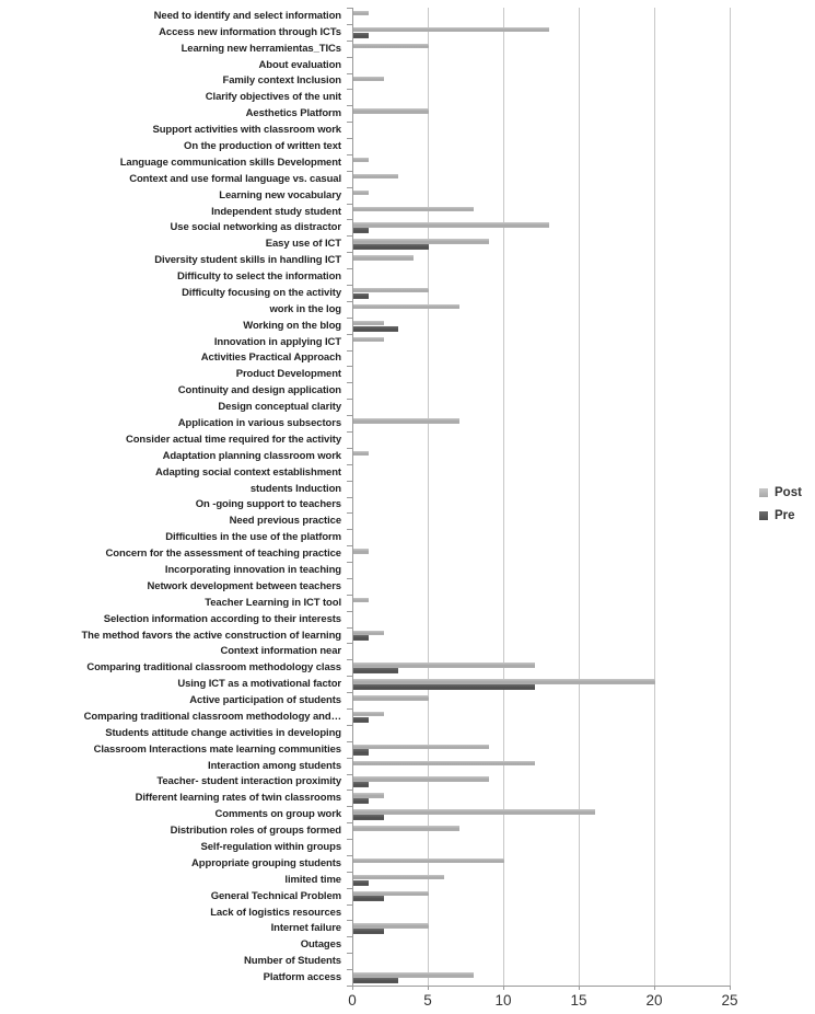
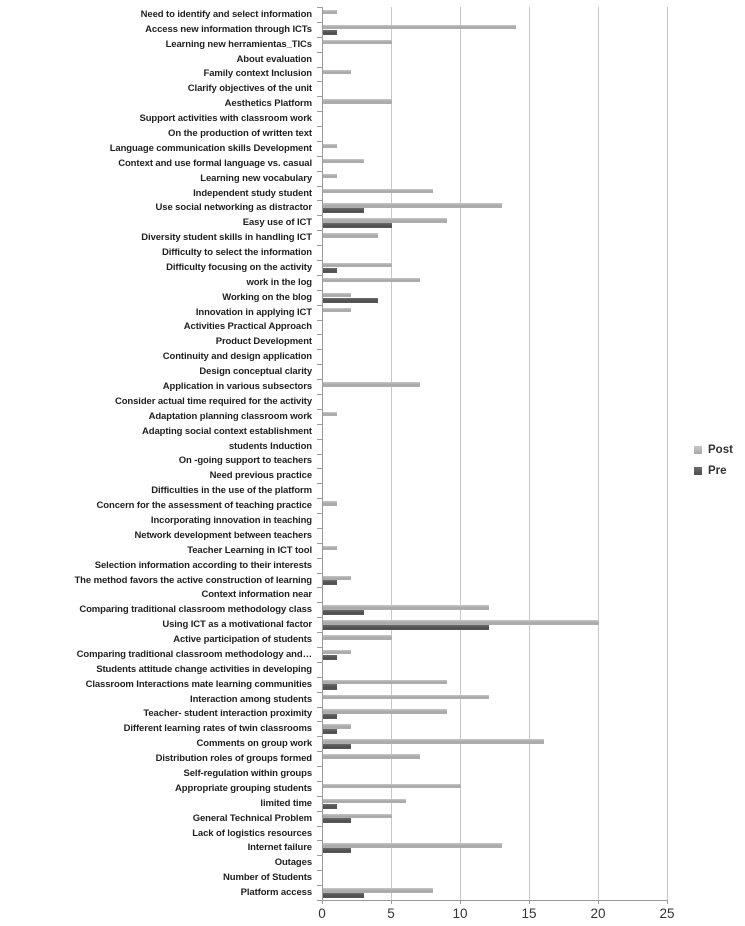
Post/Access new information through ICTs: 13 -> 14
Pre/Use social networking as distractor: 1 -> 3
Pre/Working on the blog: 3 -> 4
Post/Internet failure: 5 -> 13
